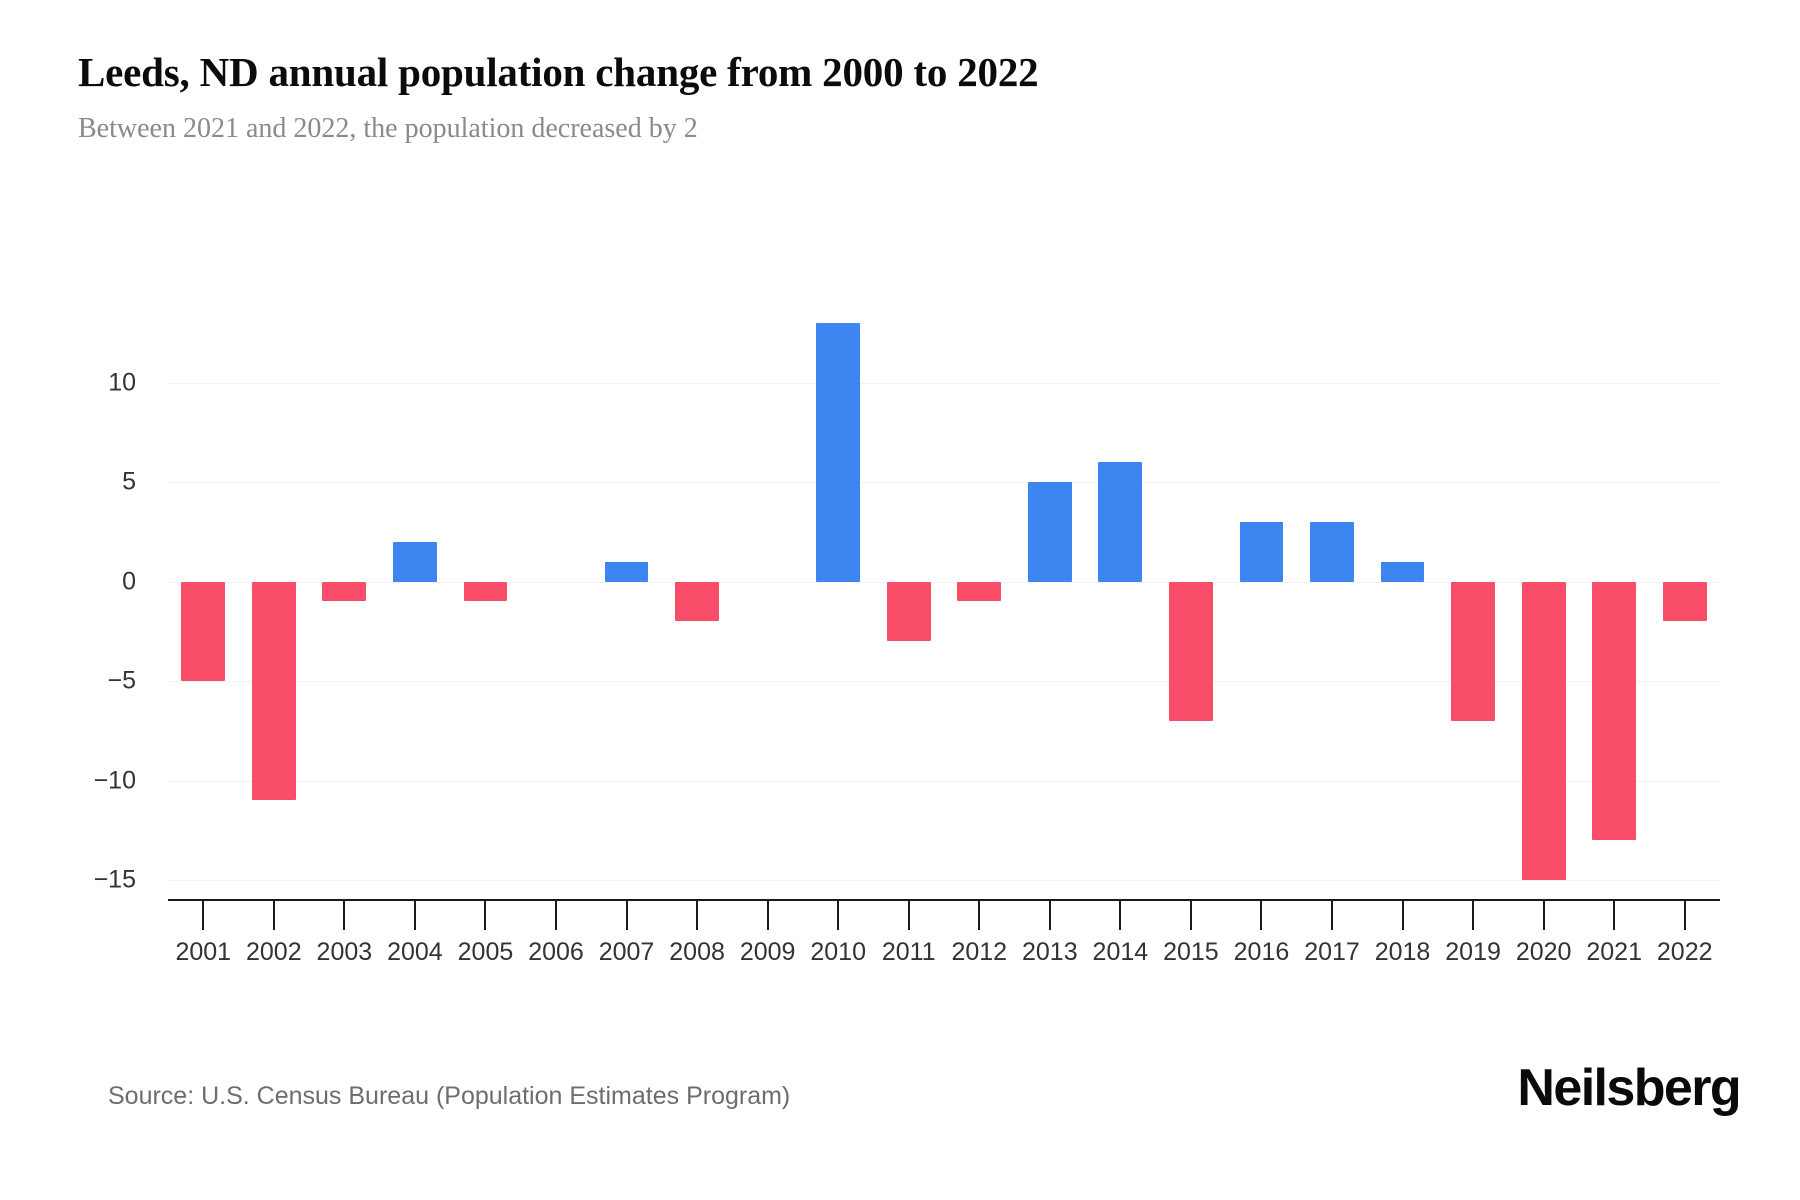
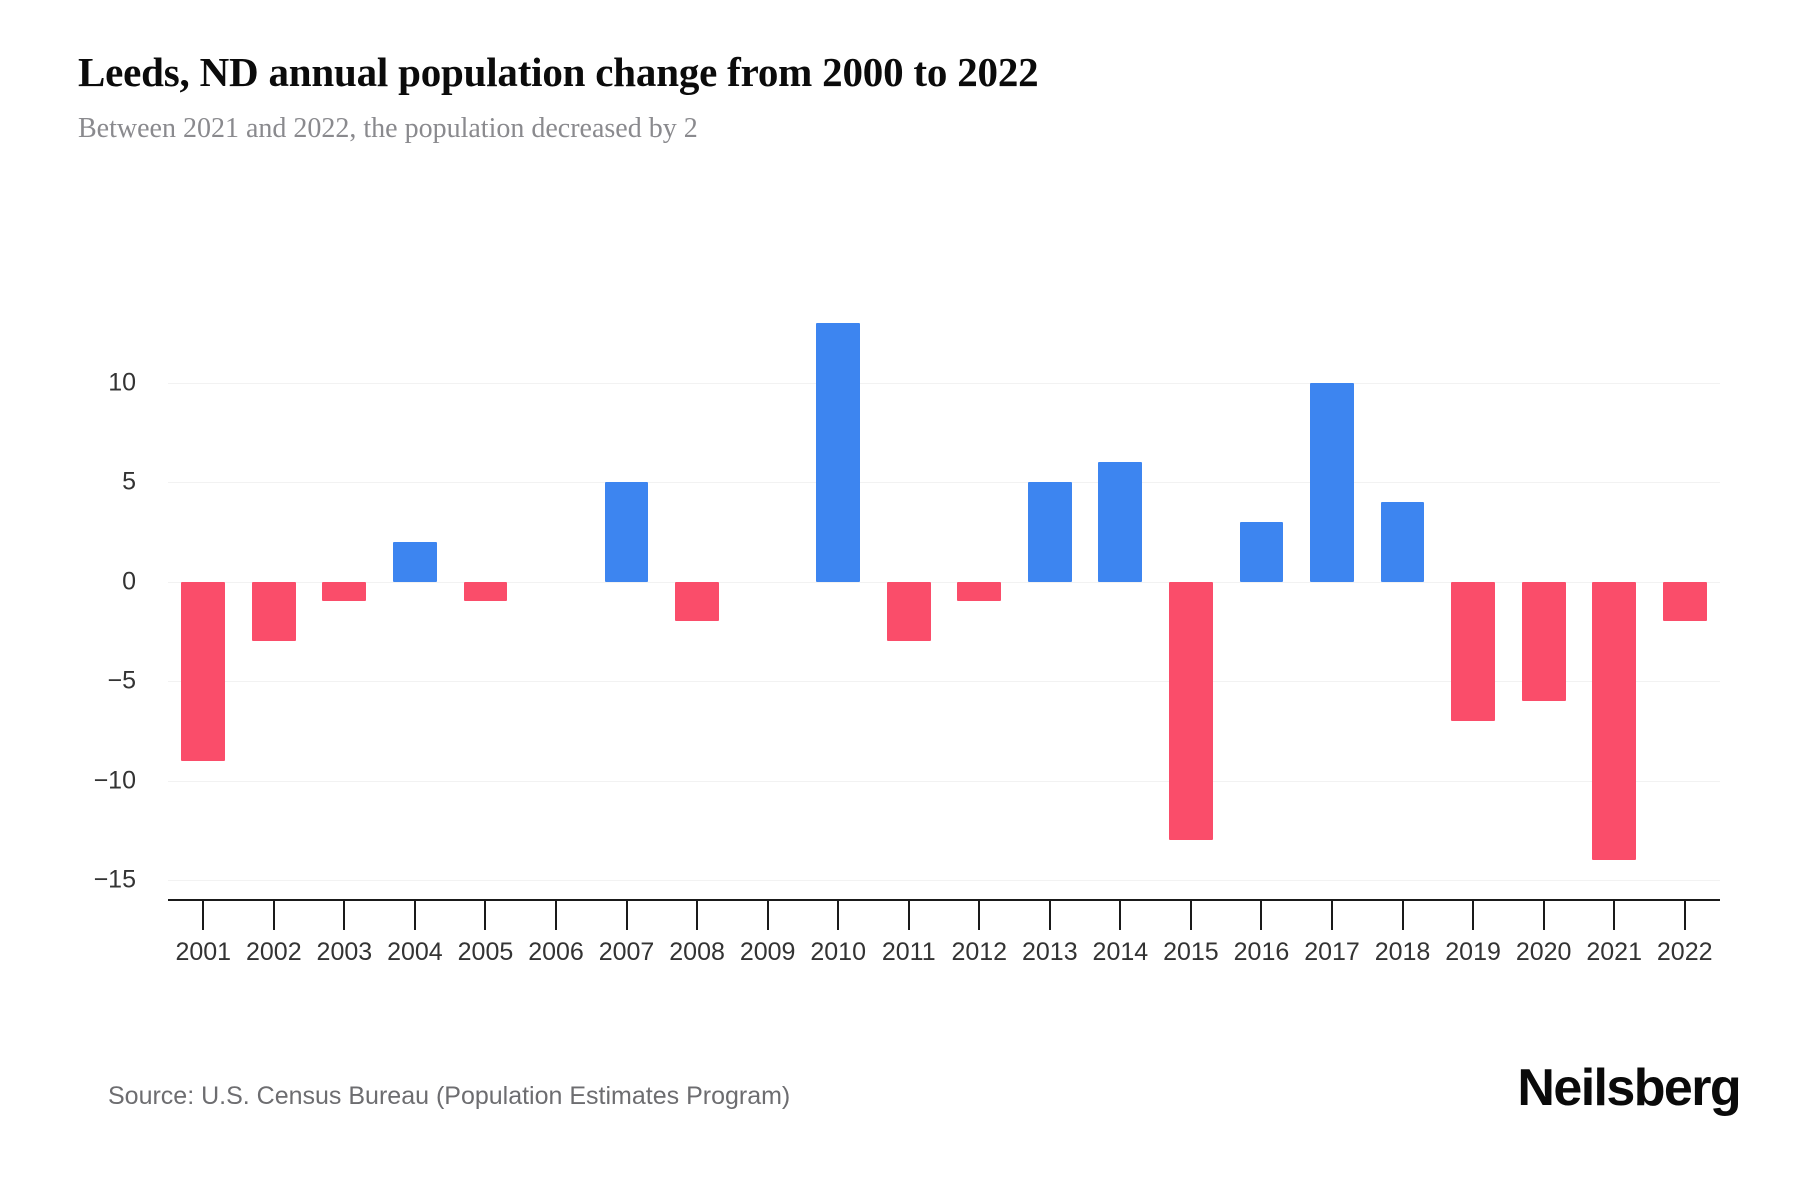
2001: -5 -> -9
2002: -11 -> -3
2007: 1 -> 5
2015: -7 -> -13
2017: 3 -> 10
2018: 1 -> 4
2020: -15 -> -6
2021: -13 -> -14
